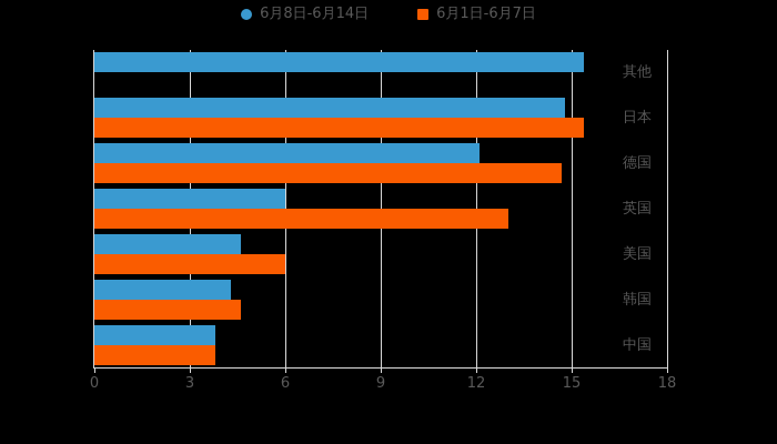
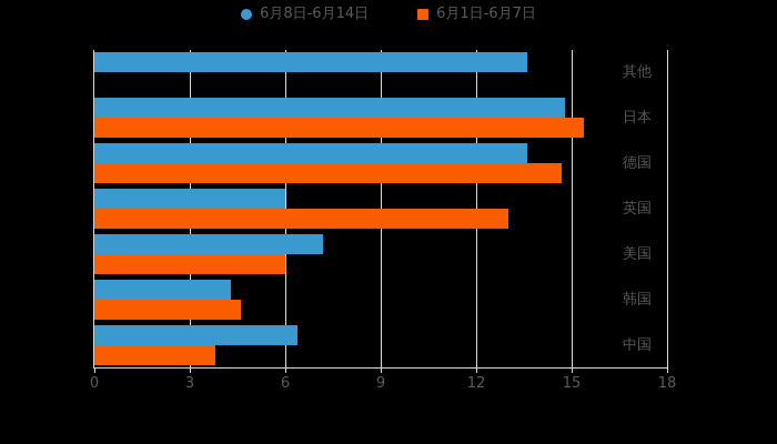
6月8日-6月14日/中国: 3.8 -> 6.4
6月8日-6月14日/美国: 4.6 -> 7.2
6月8日-6月14日/德国: 12.1 -> 13.6
6月8日-6月14日/其他: 15.4 -> 13.6
